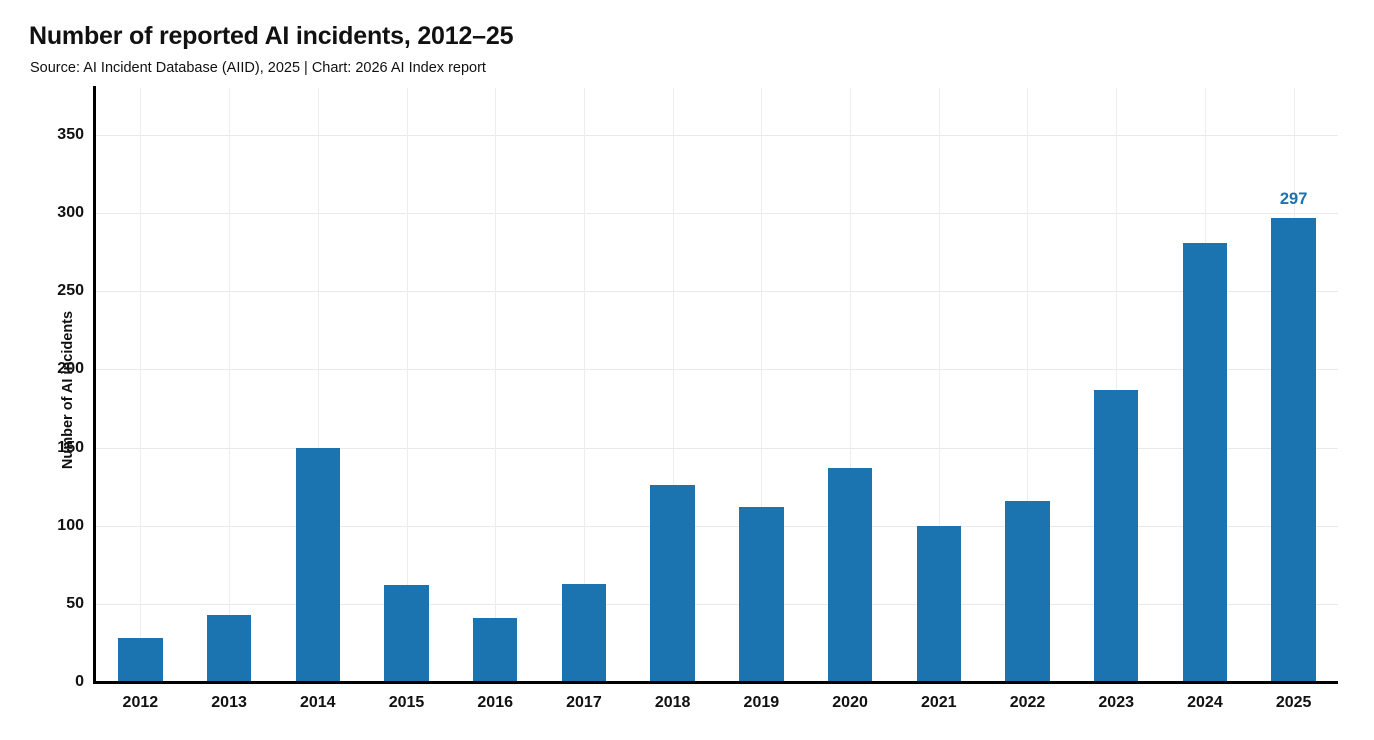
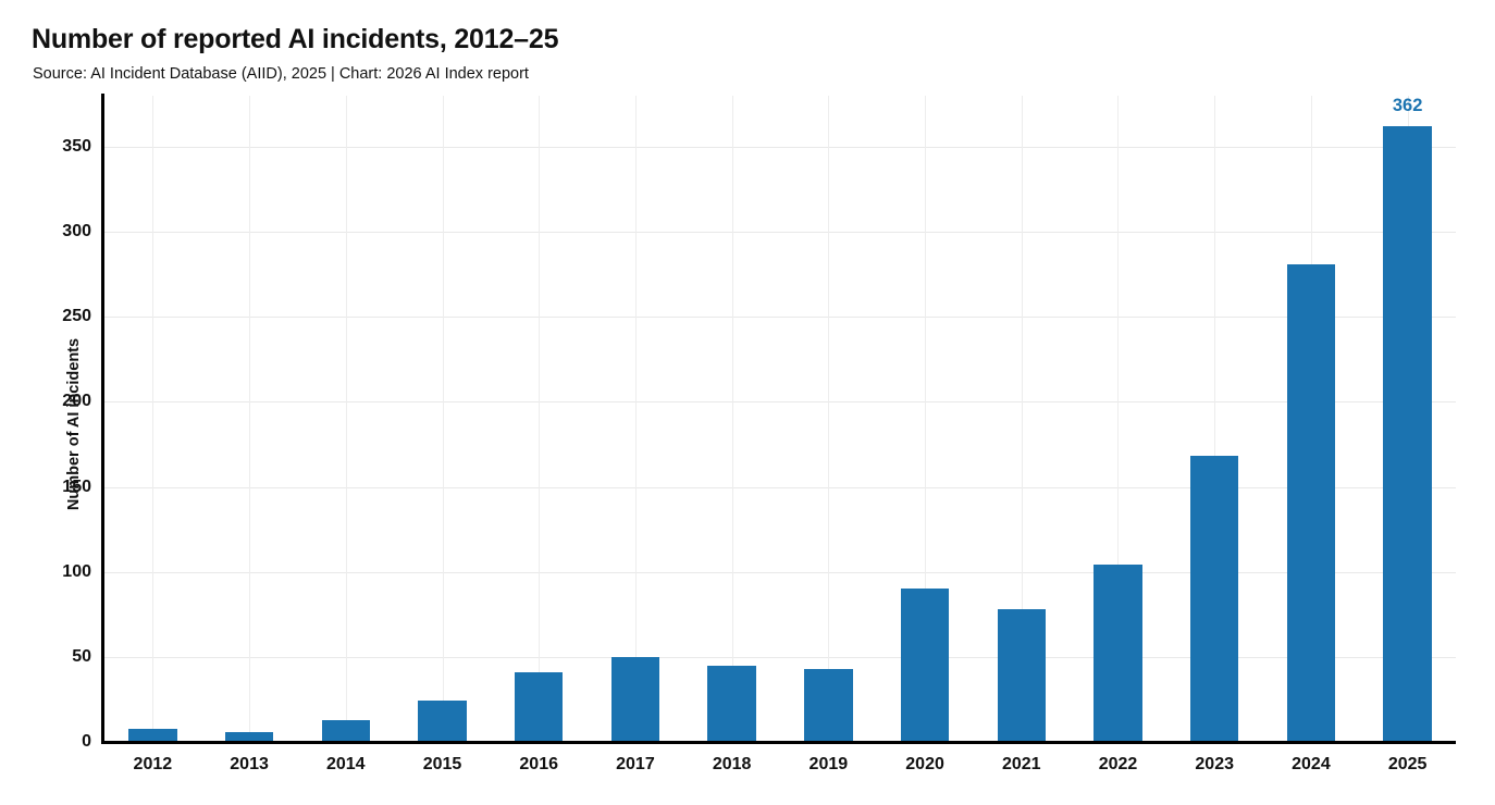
2012: 28 -> 8
2013: 43 -> 6
2014: 150 -> 13
2015: 62 -> 24
2017: 63 -> 50
2018: 126 -> 45
2019: 112 -> 43
2020: 137 -> 90
2021: 100 -> 78
2022: 116 -> 104
2023: 187 -> 168
2025: 297 -> 362
